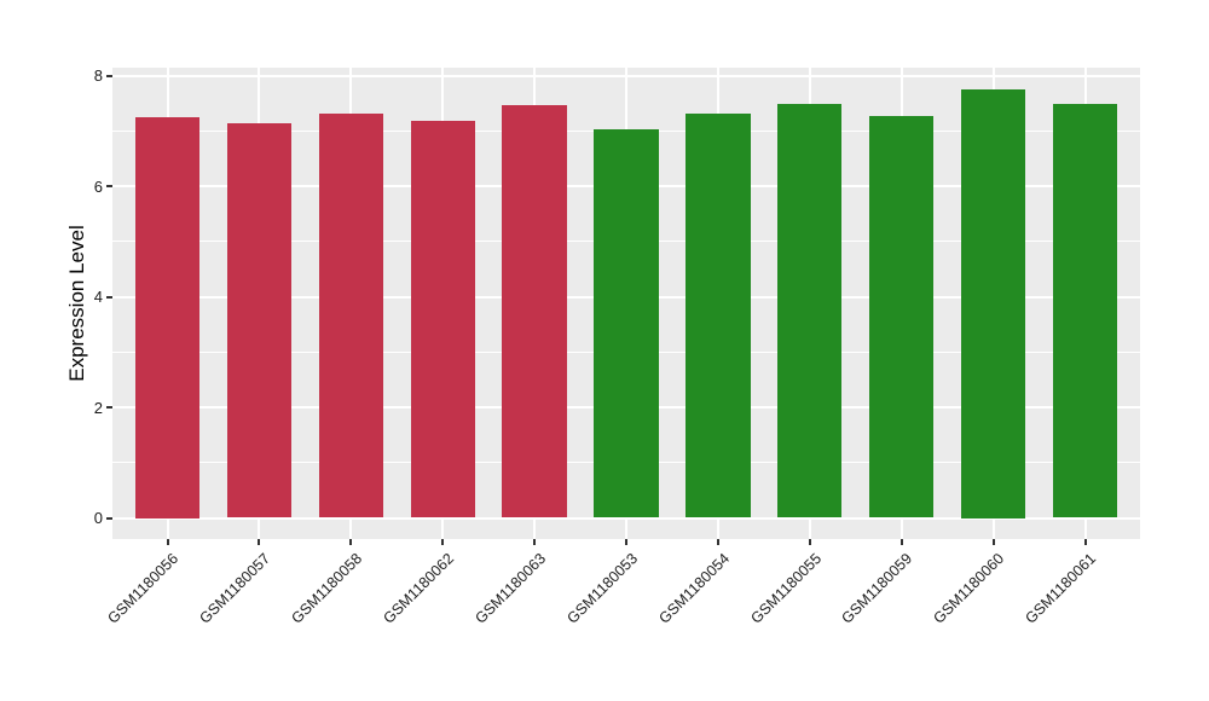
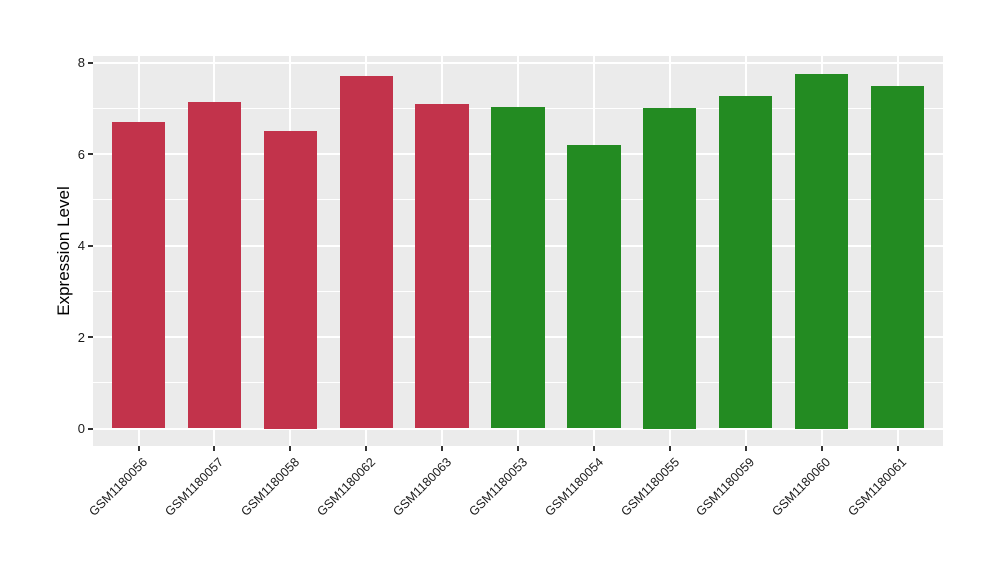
GSM1180056: 7.2 -> 6.7
GSM1180058: 7.3 -> 6.5
GSM1180062: 7.2 -> 7.7
GSM1180063: 7.5 -> 7.1
GSM1180054: 7.3 -> 6.2
GSM1180055: 7.5 -> 7.0
